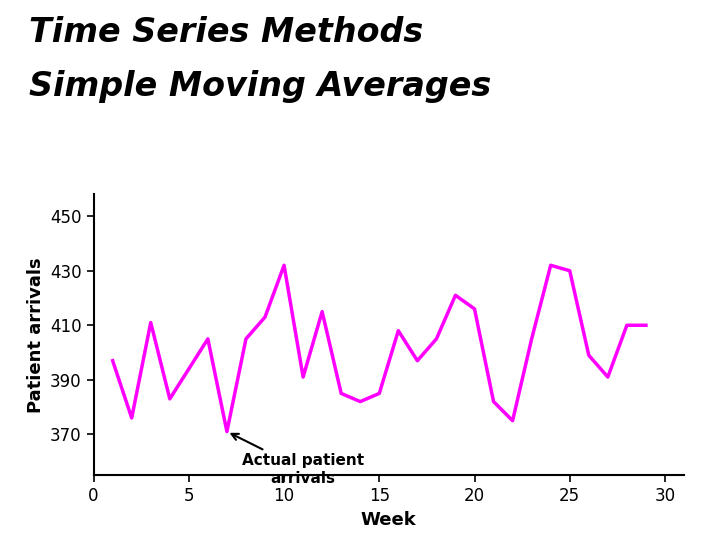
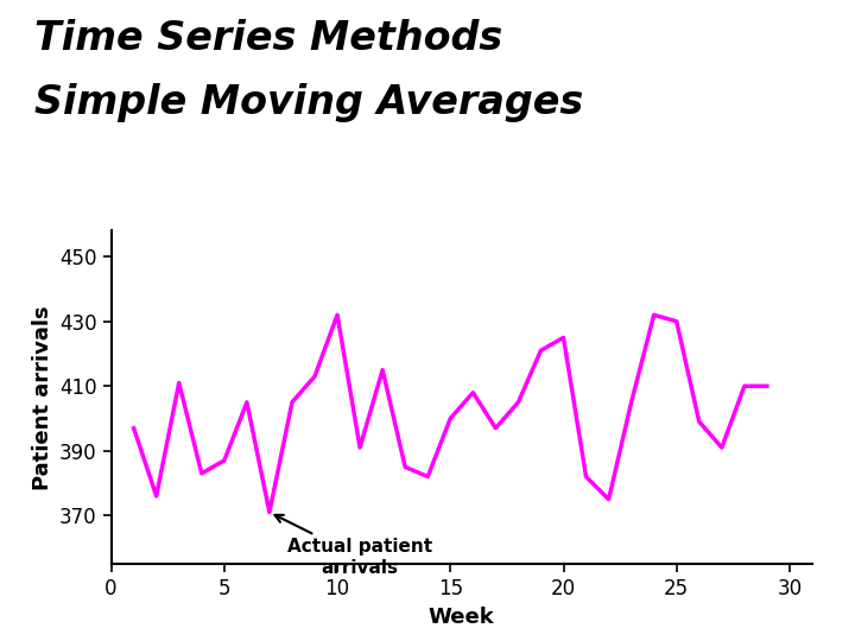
5: 394 -> 387
15: 385 -> 400
20: 416 -> 425
